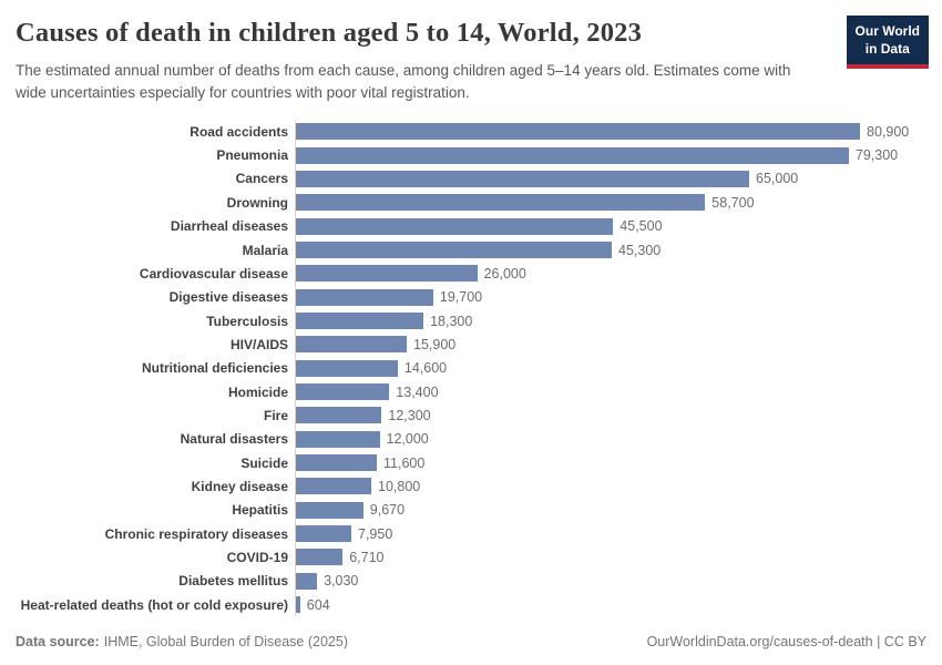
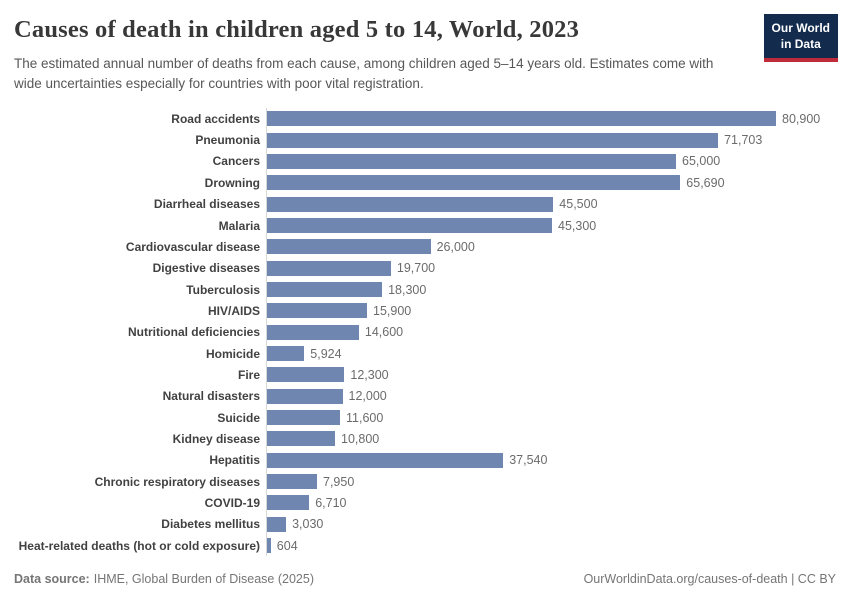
Pneumonia: 79,300 -> 71,703
Drowning: 58,700 -> 65,690
Homicide: 13,400 -> 5,924
Hepatitis: 9,670 -> 37,540
